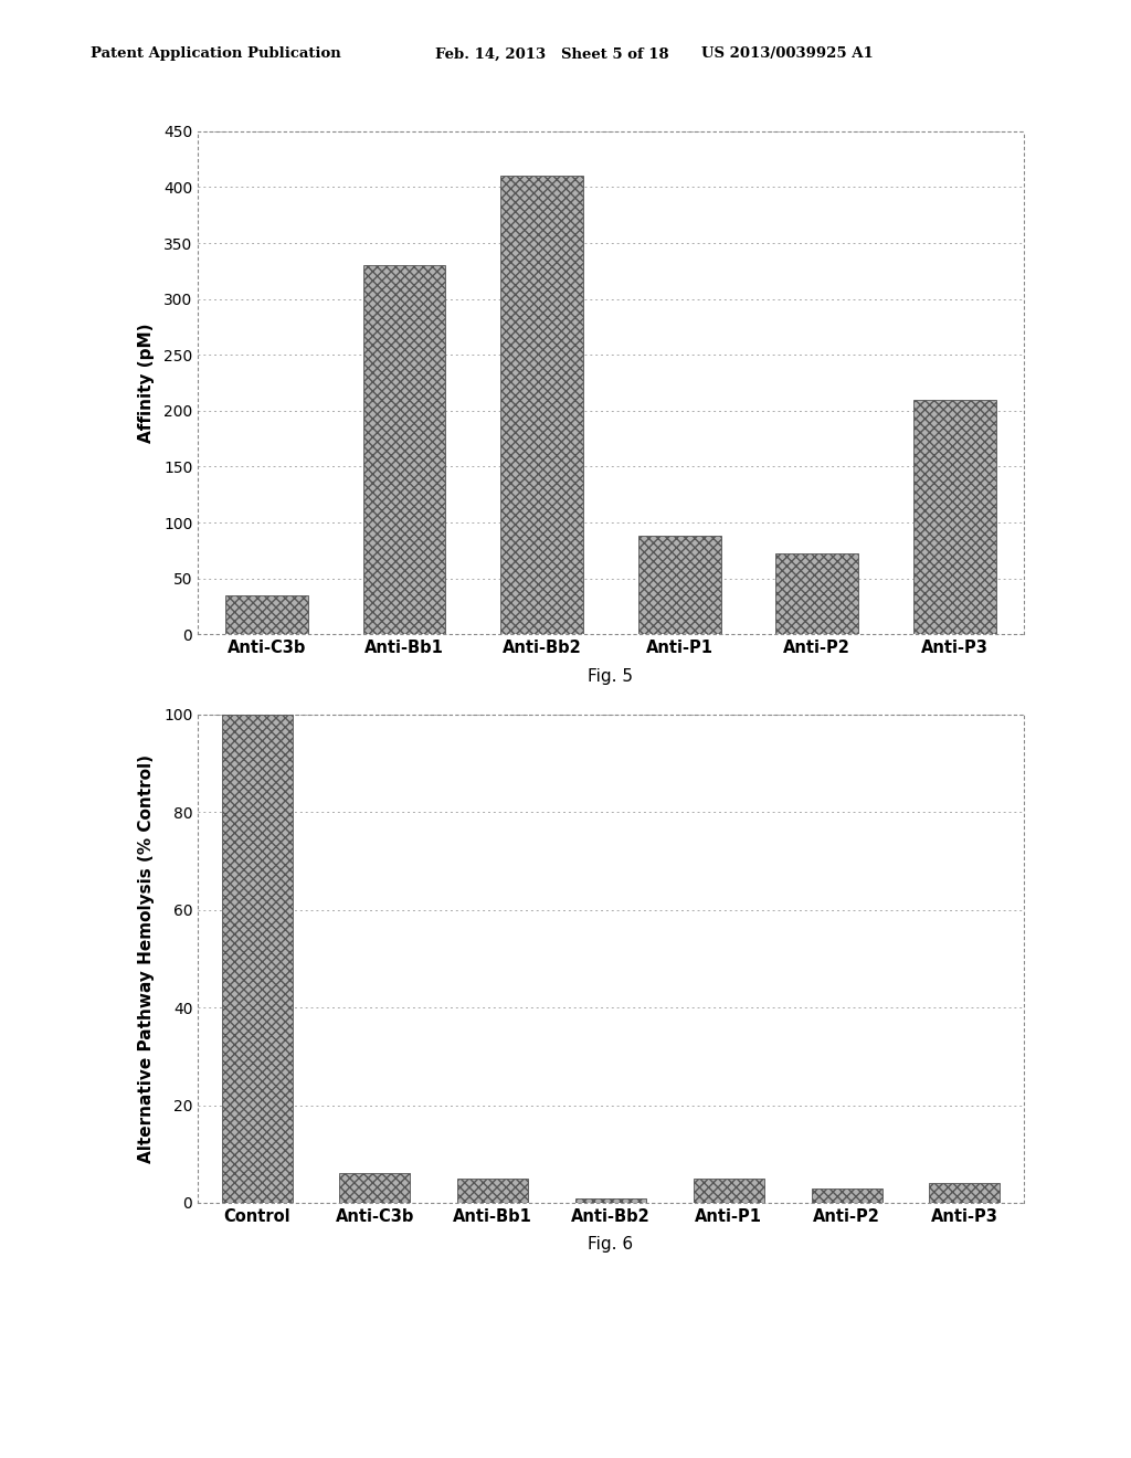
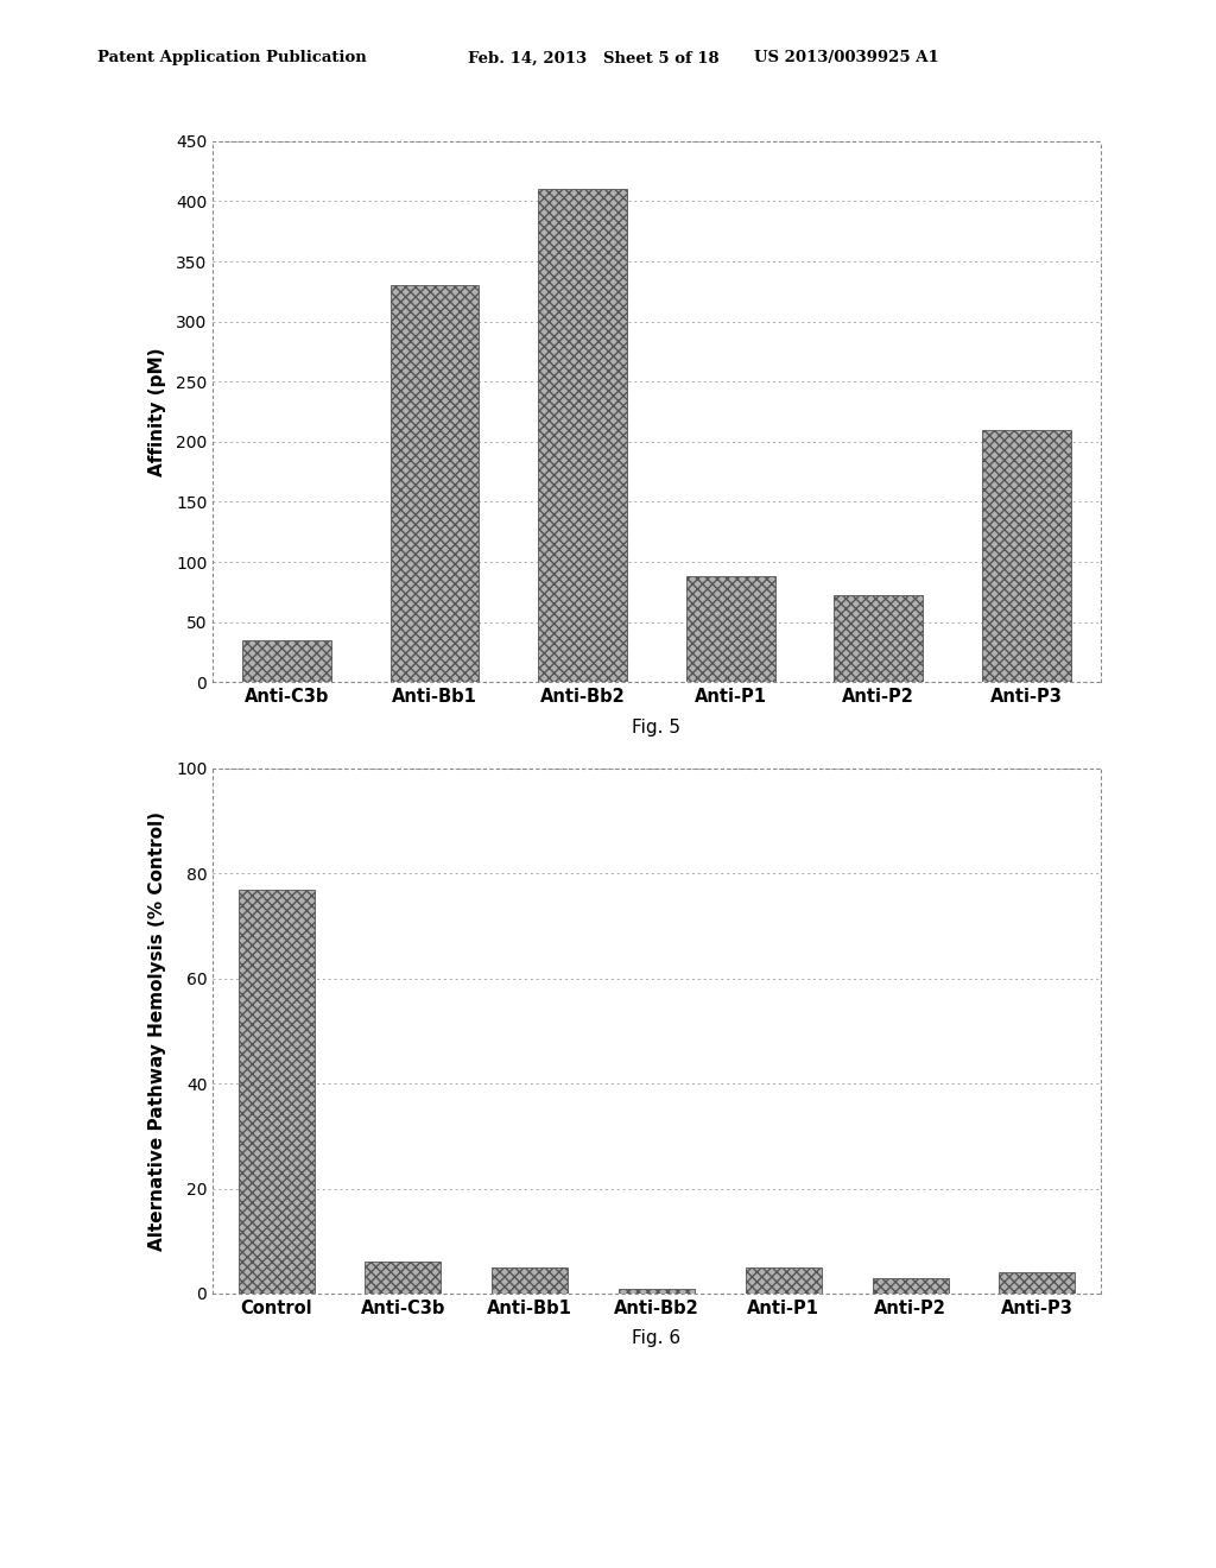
Control: 100 -> 77
